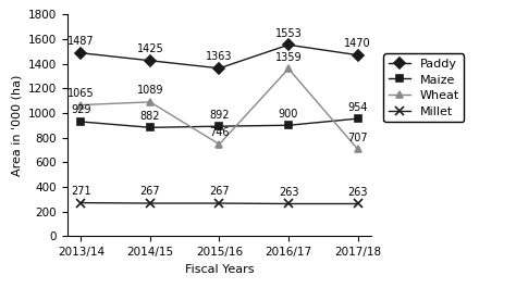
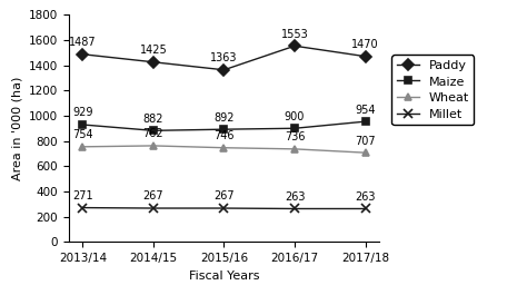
Wheat/2013/14: 1065 -> 754
Wheat/2014/15: 1089 -> 762
Wheat/2016/17: 1359 -> 736
